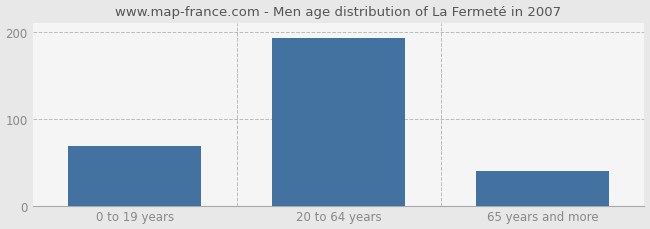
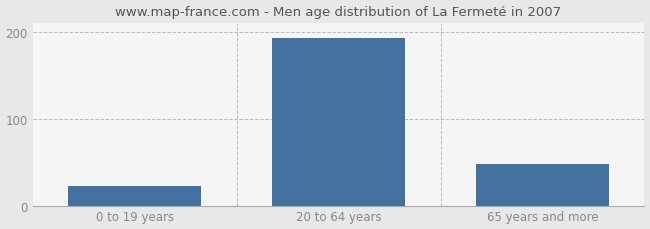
0 to 19 years: 68 -> 22
65 years and more: 40 -> 48
